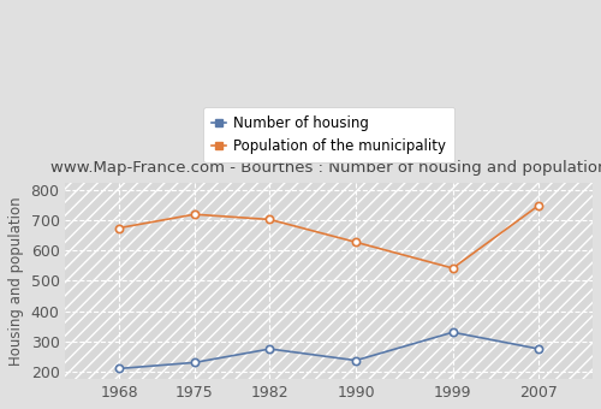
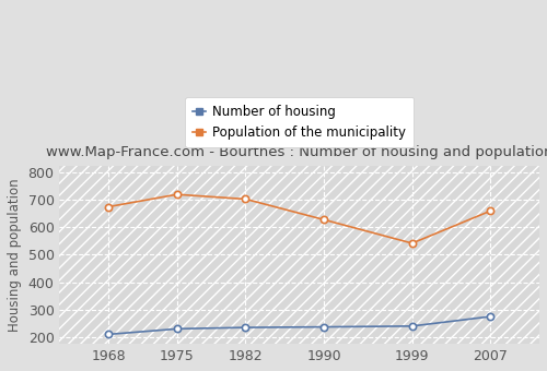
Number of housing/1982: 275 -> 235
Number of housing/1999: 330 -> 240
Population of the municipality/2007: 750 -> 660
